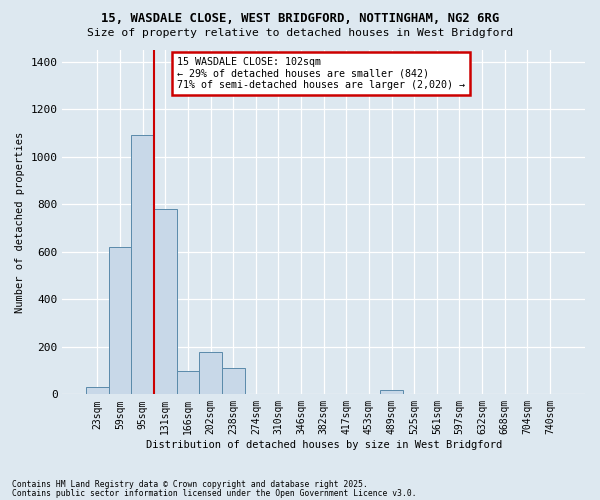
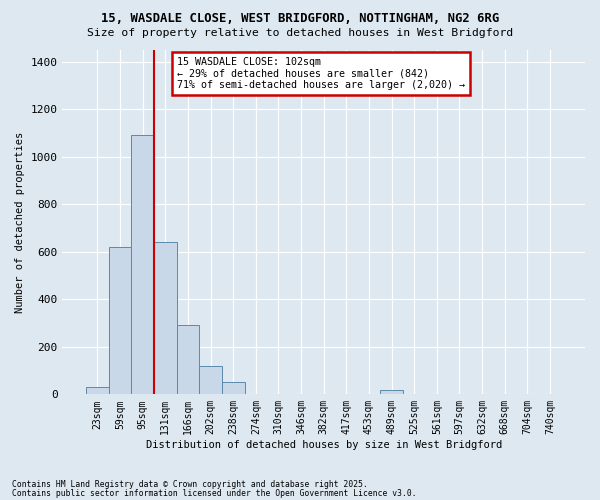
131sqm: 780 -> 640
166sqm: 100 -> 290
202sqm: 180 -> 120
238sqm: 110 -> 50
